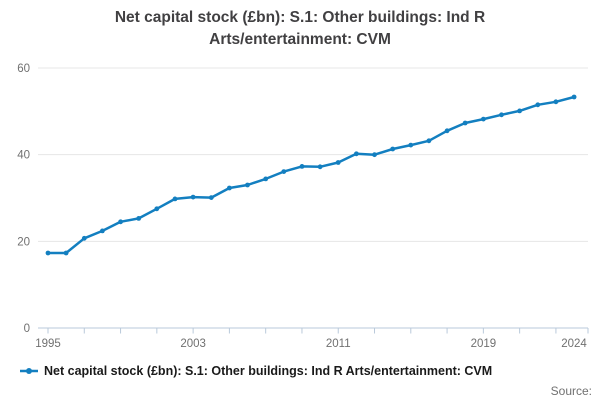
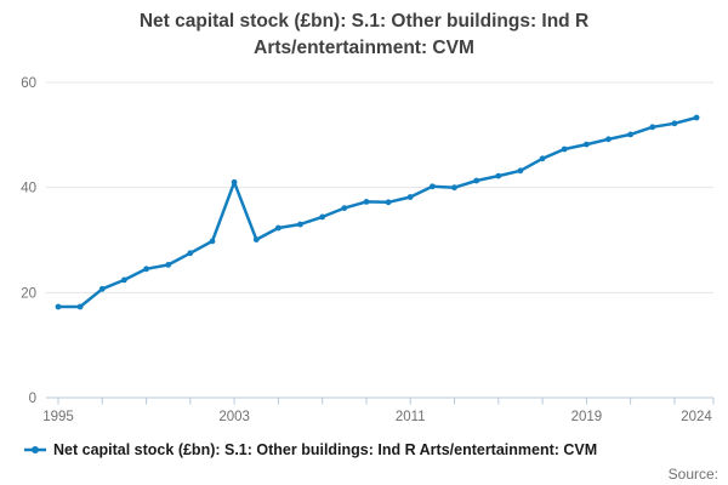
2003: 30 -> 41
